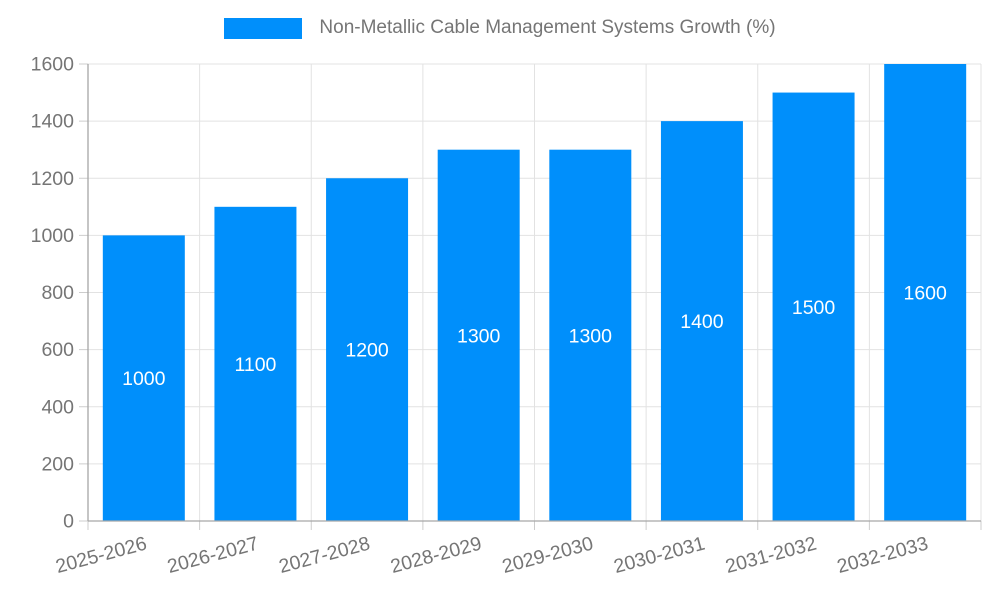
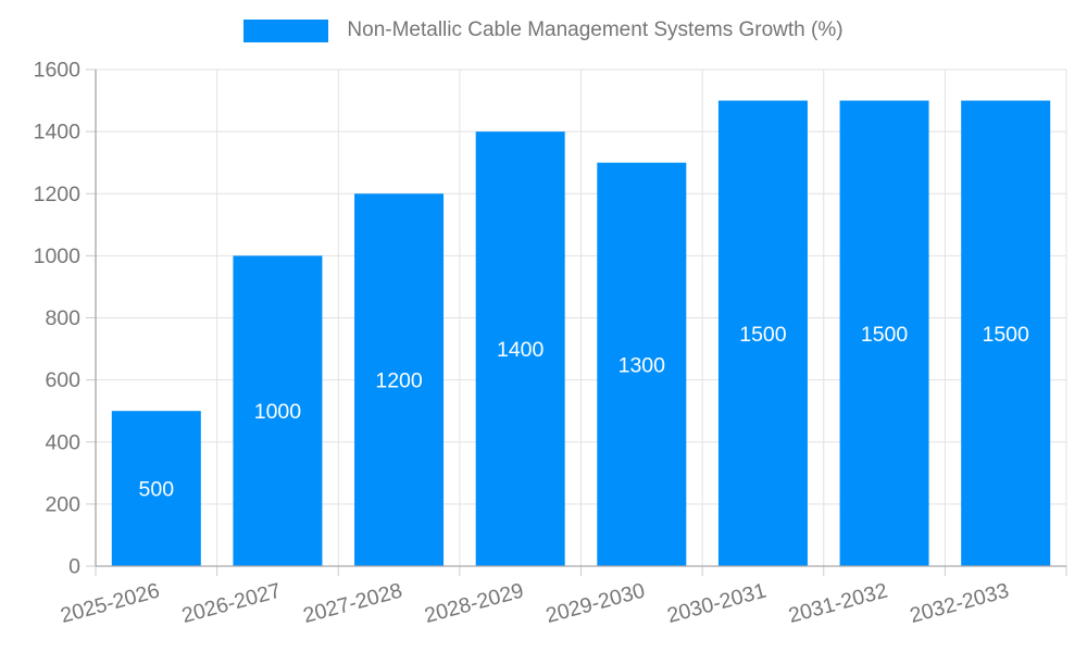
2025-2026: 1000 -> 500
2026-2027: 1100 -> 1000
2028-2029: 1300 -> 1400
2030-2031: 1400 -> 1500
2032-2033: 1600 -> 1500
